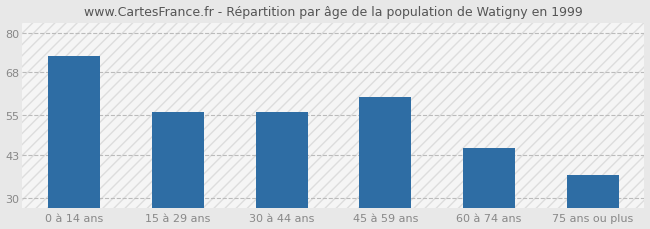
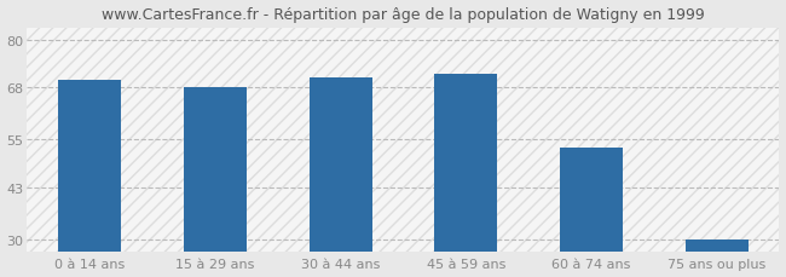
0 à 14 ans: 73.0 -> 70.0
15 à 29 ans: 56.0 -> 68.0
30 à 44 ans: 56.0 -> 70.5
45 à 59 ans: 60.5 -> 71.5
60 à 74 ans: 45.0 -> 53.0
75 ans ou plus: 37.0 -> 30.0
